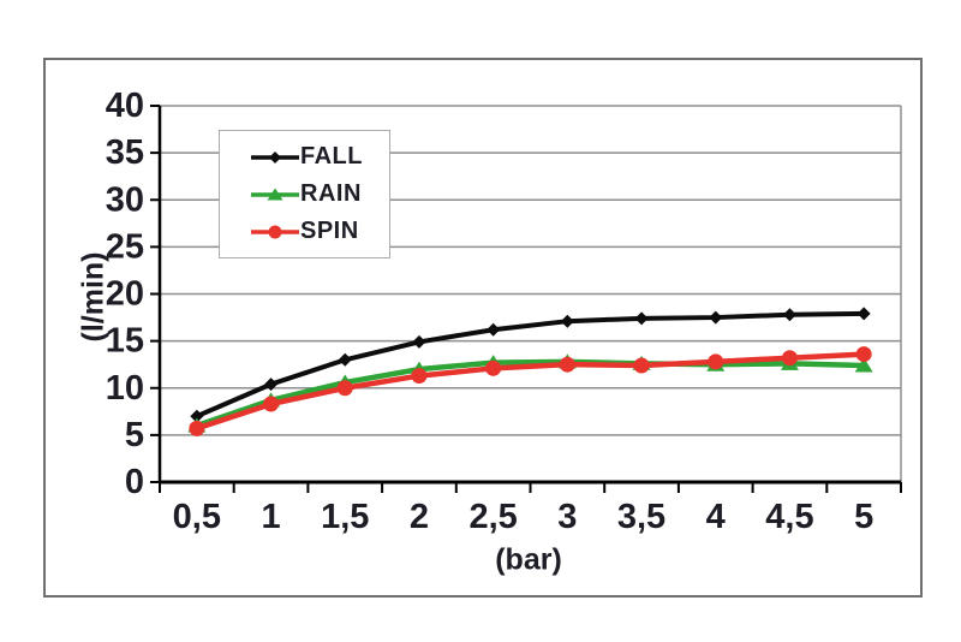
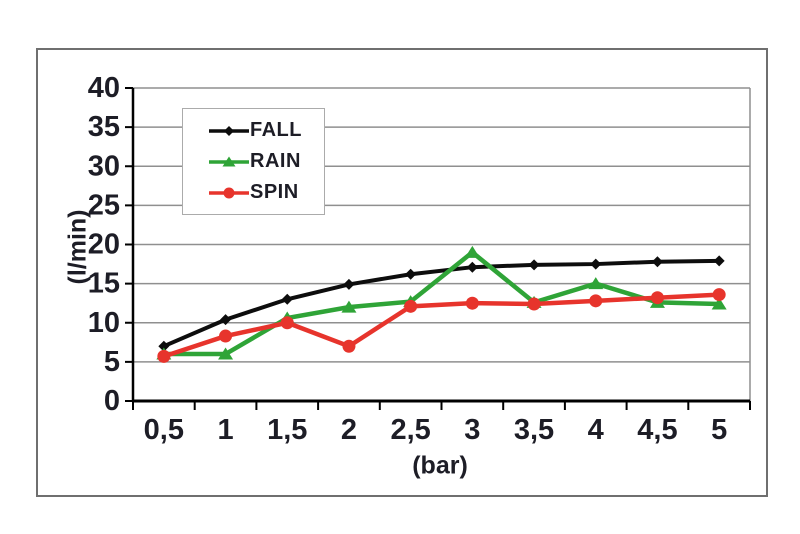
RAIN/1: 9 -> 6
SPIN/2: 11 -> 7
RAIN/3: 13 -> 19
RAIN/4: 12 -> 15
